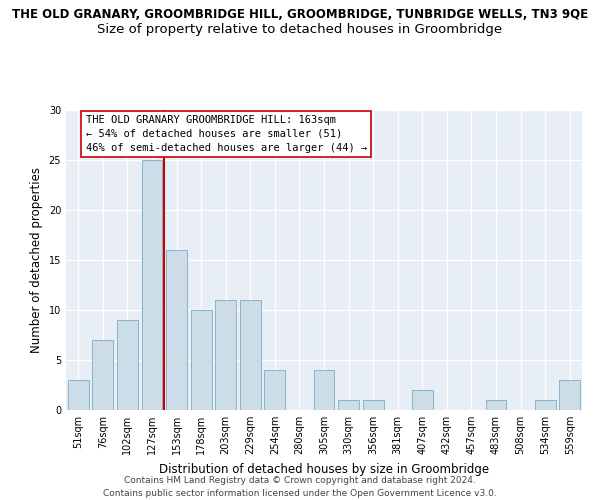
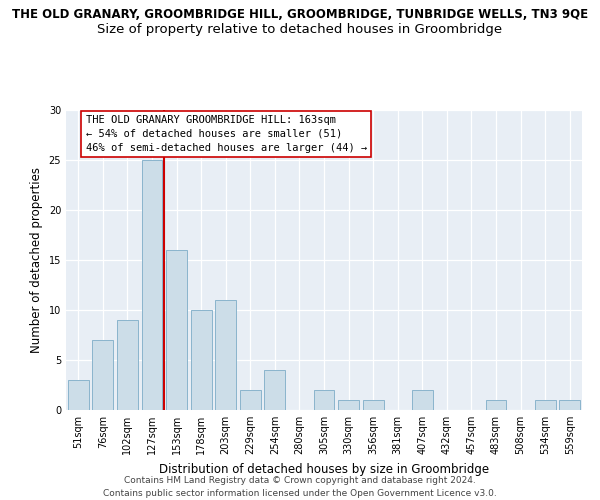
229sqm: 11 -> 2
305sqm: 4 -> 2
559sqm: 3 -> 1
